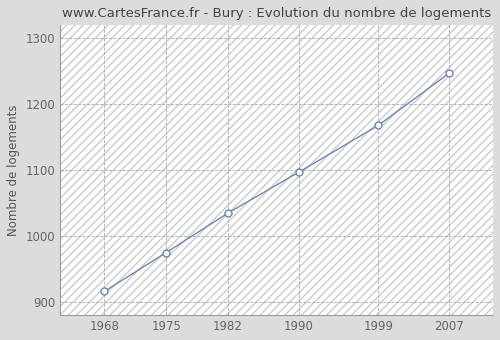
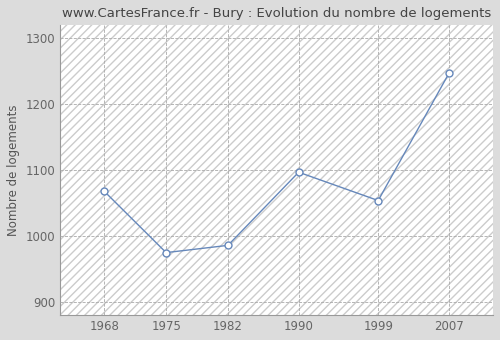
1968: 916 -> 1068
1982: 1035 -> 986
1999: 1168 -> 1054
